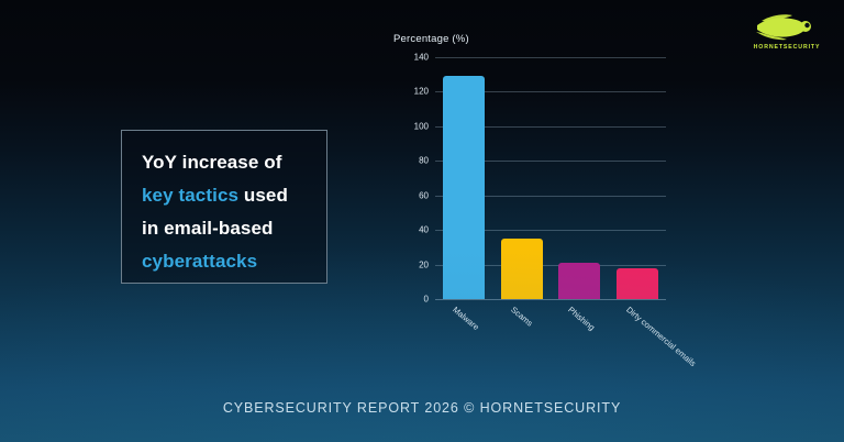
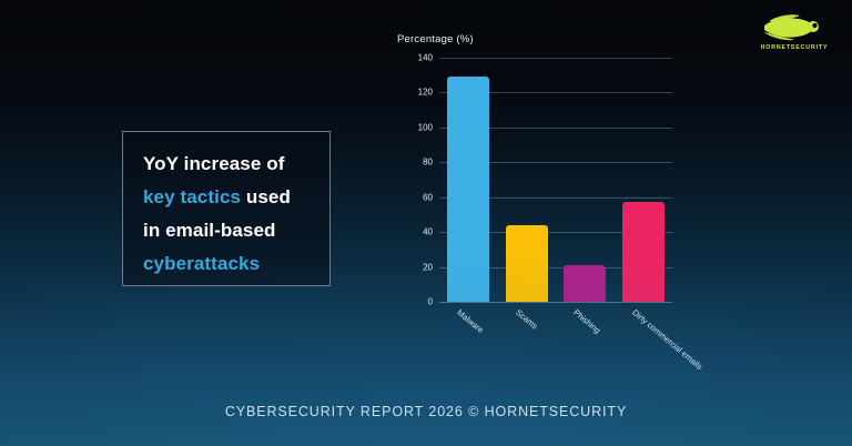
Scams: 35 -> 44
Dirty commercial emails: 18 -> 57
